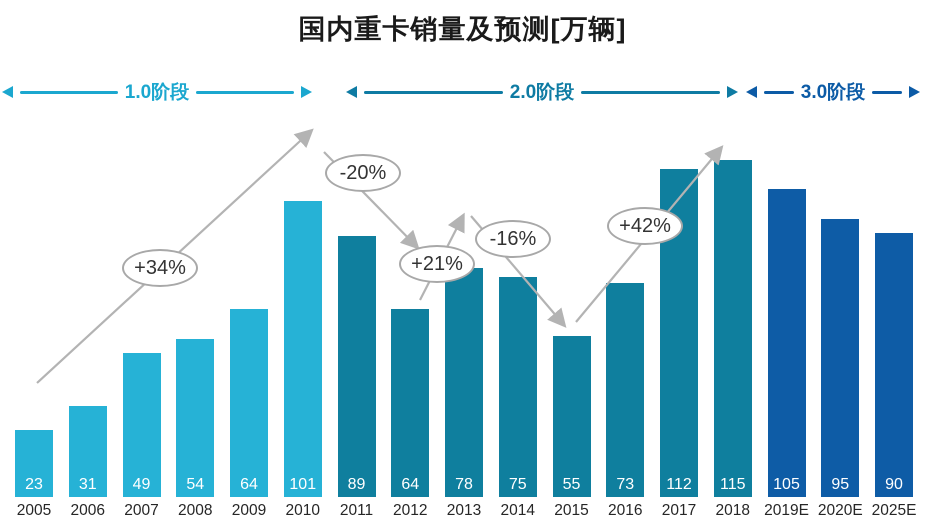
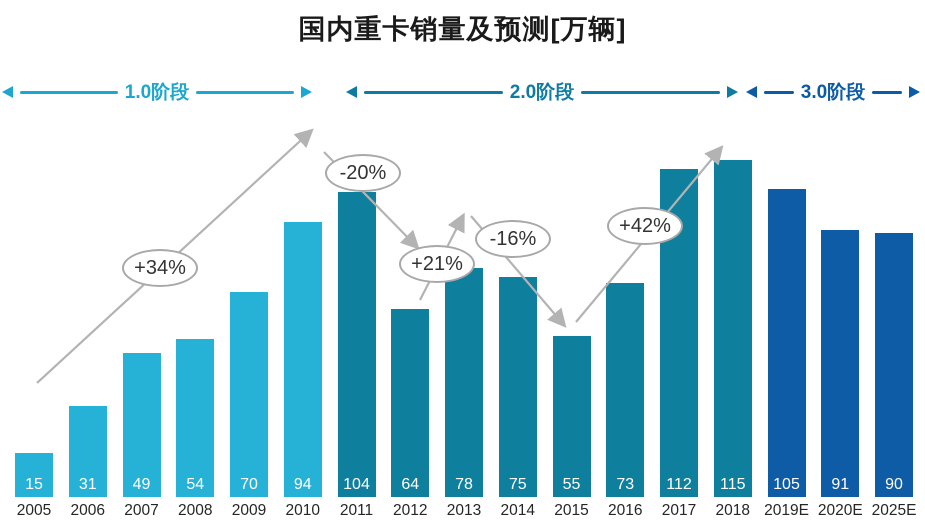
2005: 23 -> 15
2009: 64 -> 70
2010: 101 -> 94
2011: 89 -> 104
2020E: 95 -> 91
